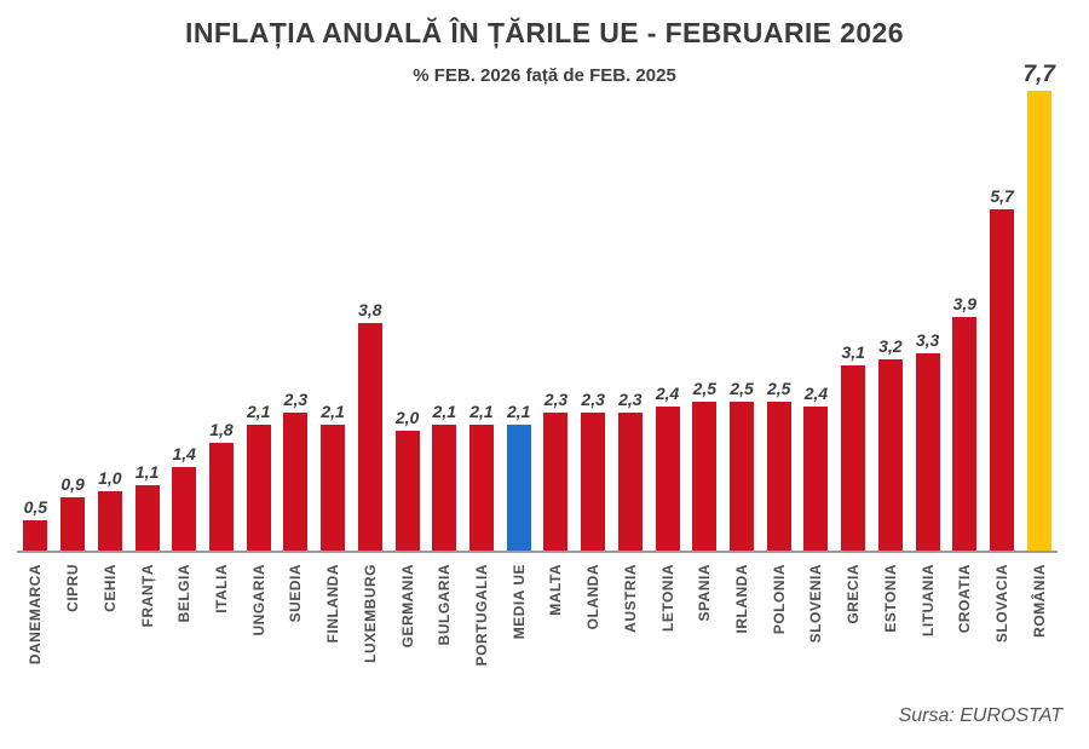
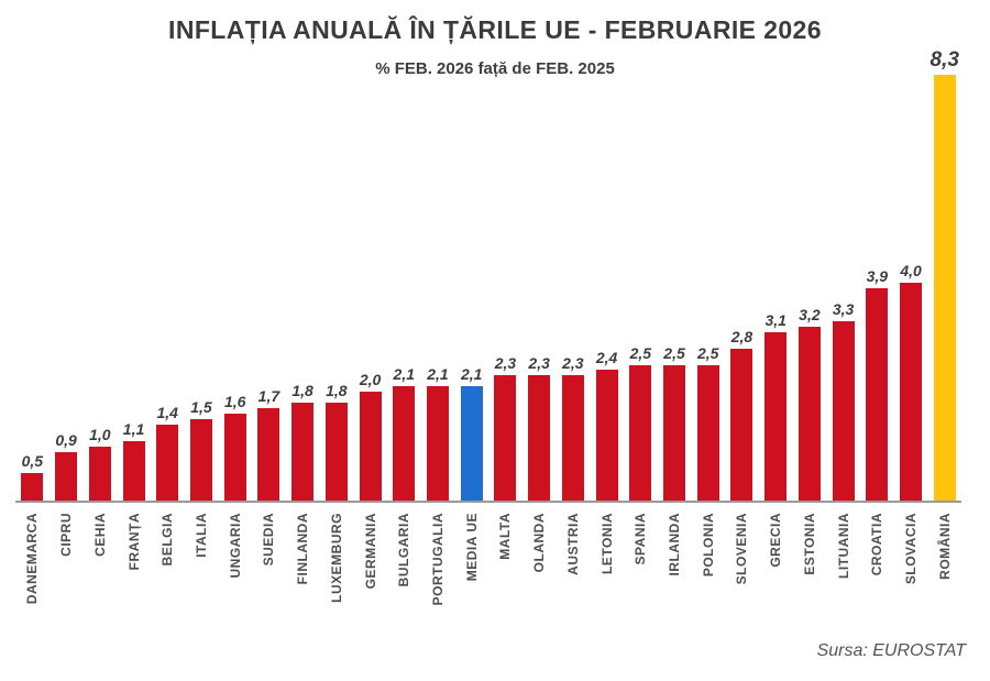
ITALIA: 1,8 -> 1,5
UNGARIA: 2,1 -> 1,6
SUEDIA: 2,3 -> 1,7
FINLANDA: 2,1 -> 1,8
LUXEMBURG: 3,8 -> 1,8
SLOVENIA: 2,4 -> 2,8
SLOVACIA: 5,7 -> 4,0
ROMÂNIA: 7,7 -> 8,3
